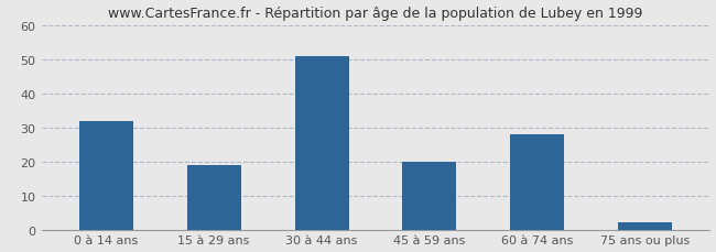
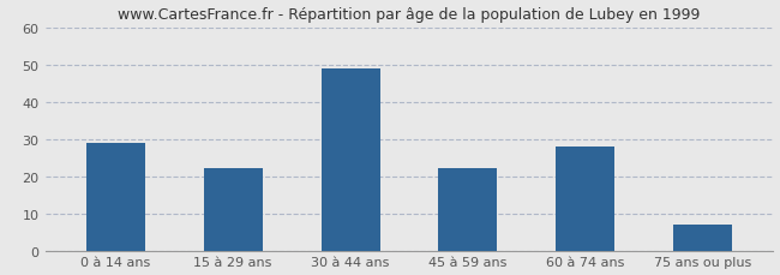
0 à 14 ans: 32 -> 29
15 à 29 ans: 19 -> 22
30 à 44 ans: 51 -> 49
45 à 59 ans: 20 -> 22
75 ans ou plus: 2 -> 7
